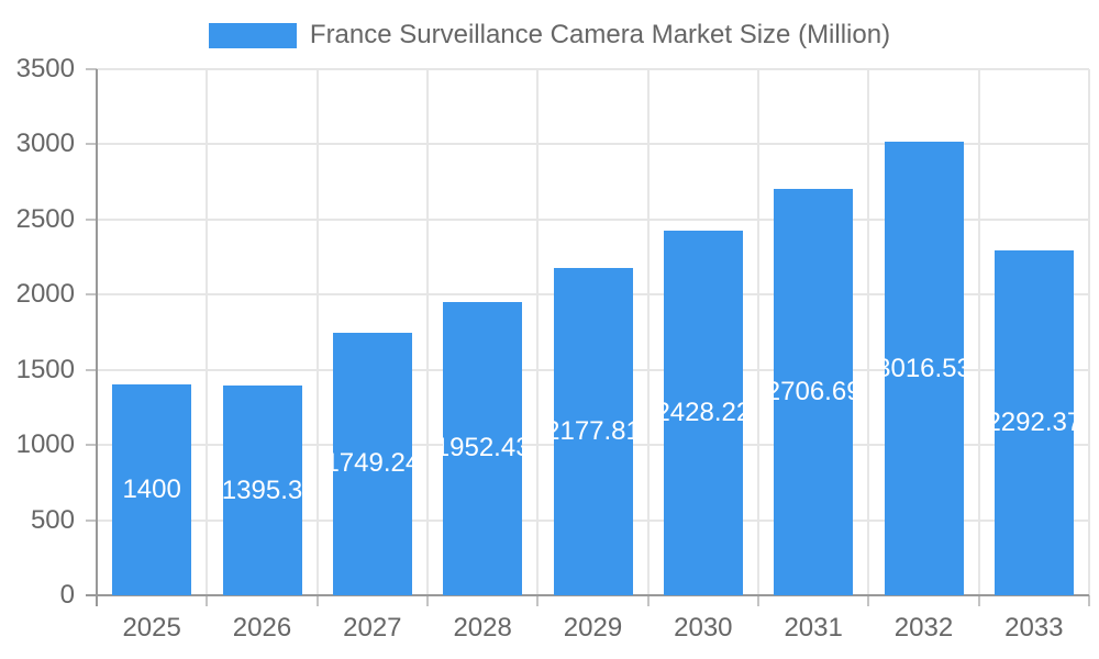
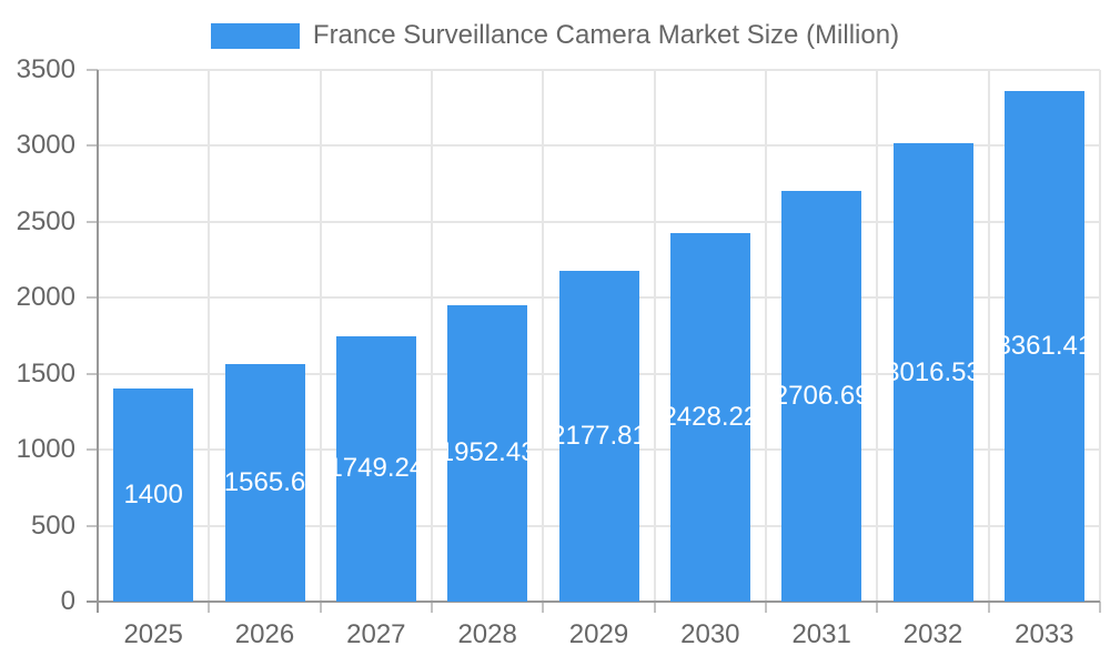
2026: 1395.3 -> 1565.6
2033: 2292.37 -> 3361.41
